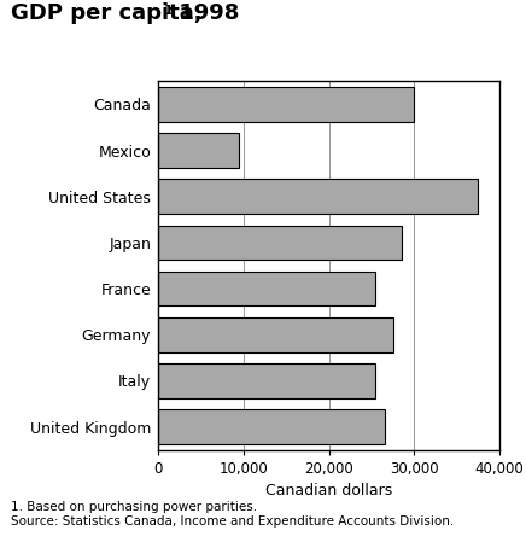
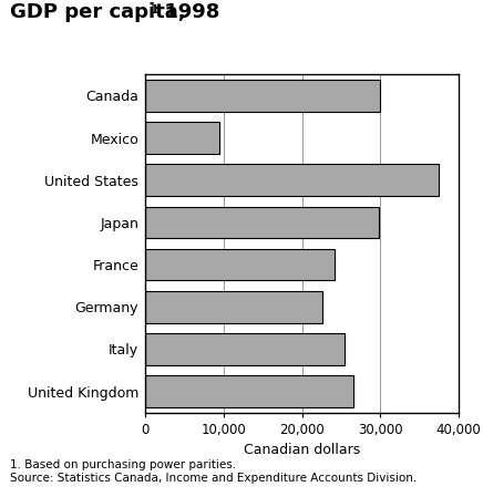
Japan: 28,500 -> 29,800
France: 25,500 -> 24,200
Germany: 27,500 -> 22,600
